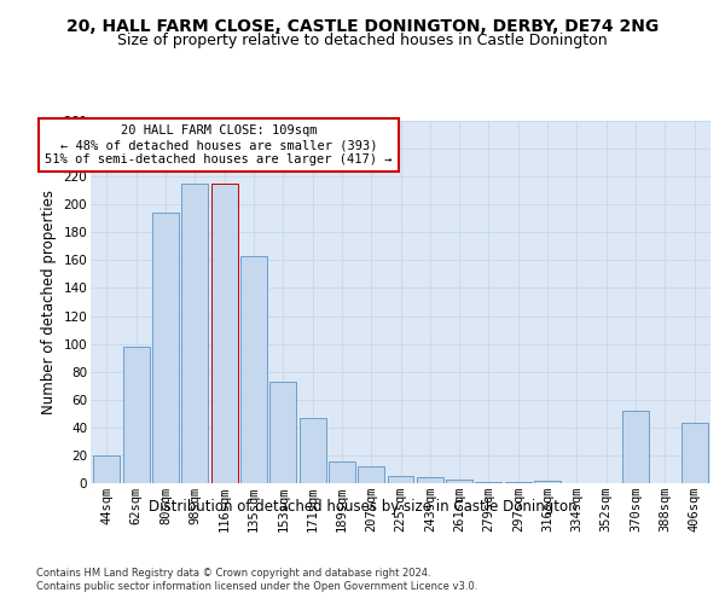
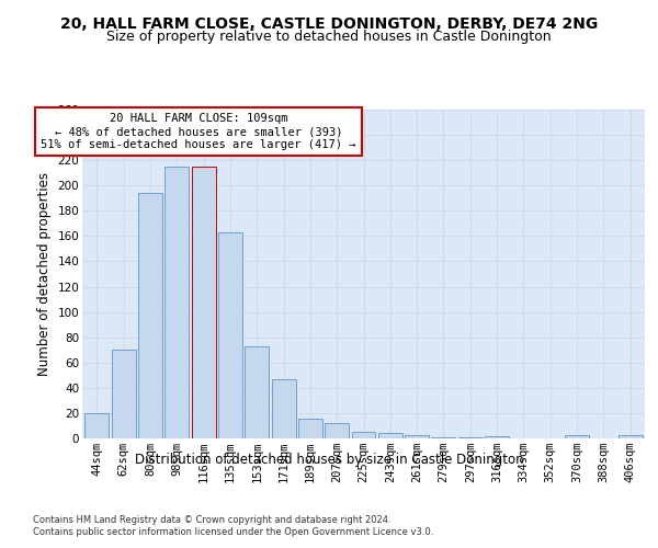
62sqm: 98 -> 70
370sqm: 52 -> 3
406sqm: 43 -> 3
